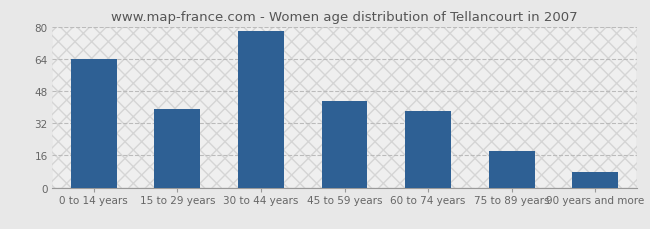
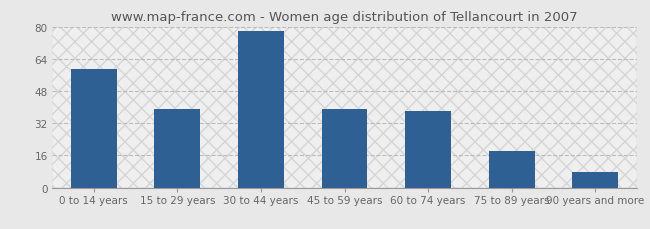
0 to 14 years: 64 -> 59
45 to 59 years: 43 -> 39
